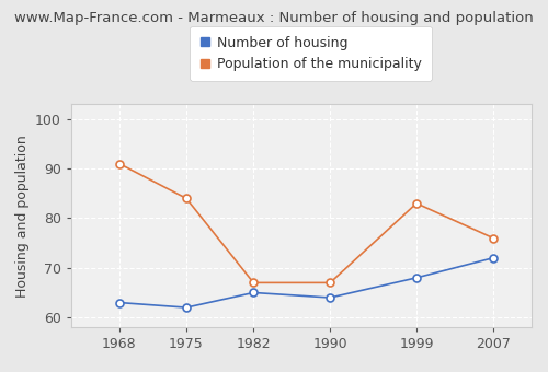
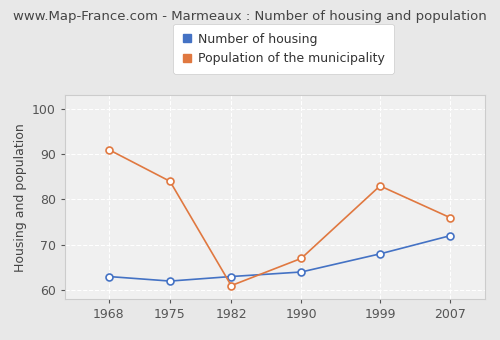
Number of housing/1982: 65 -> 63
Population of the municipality/1982: 67 -> 61
